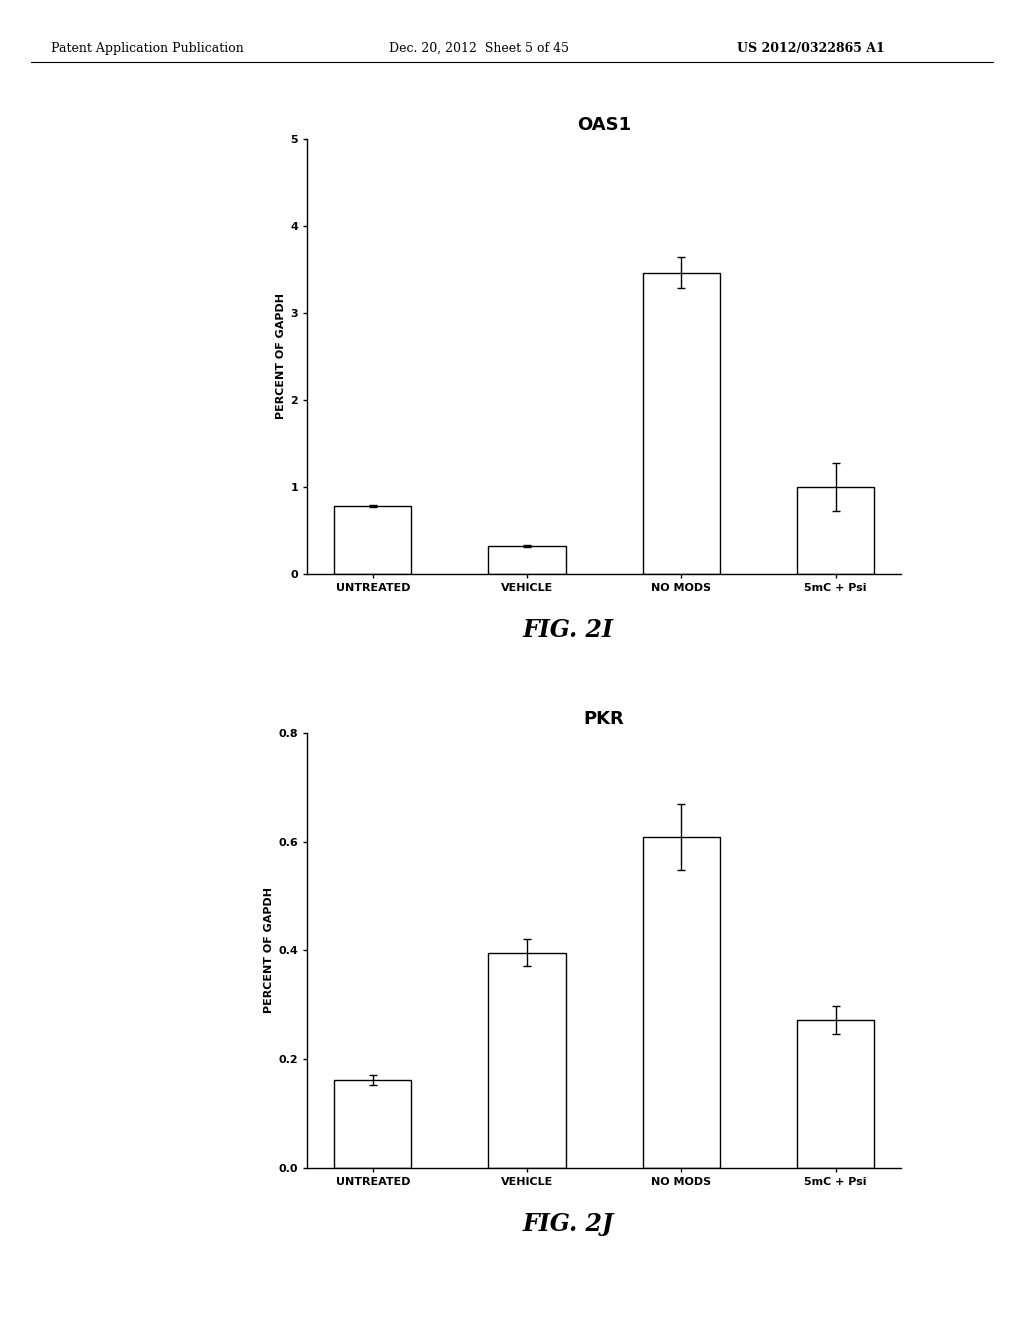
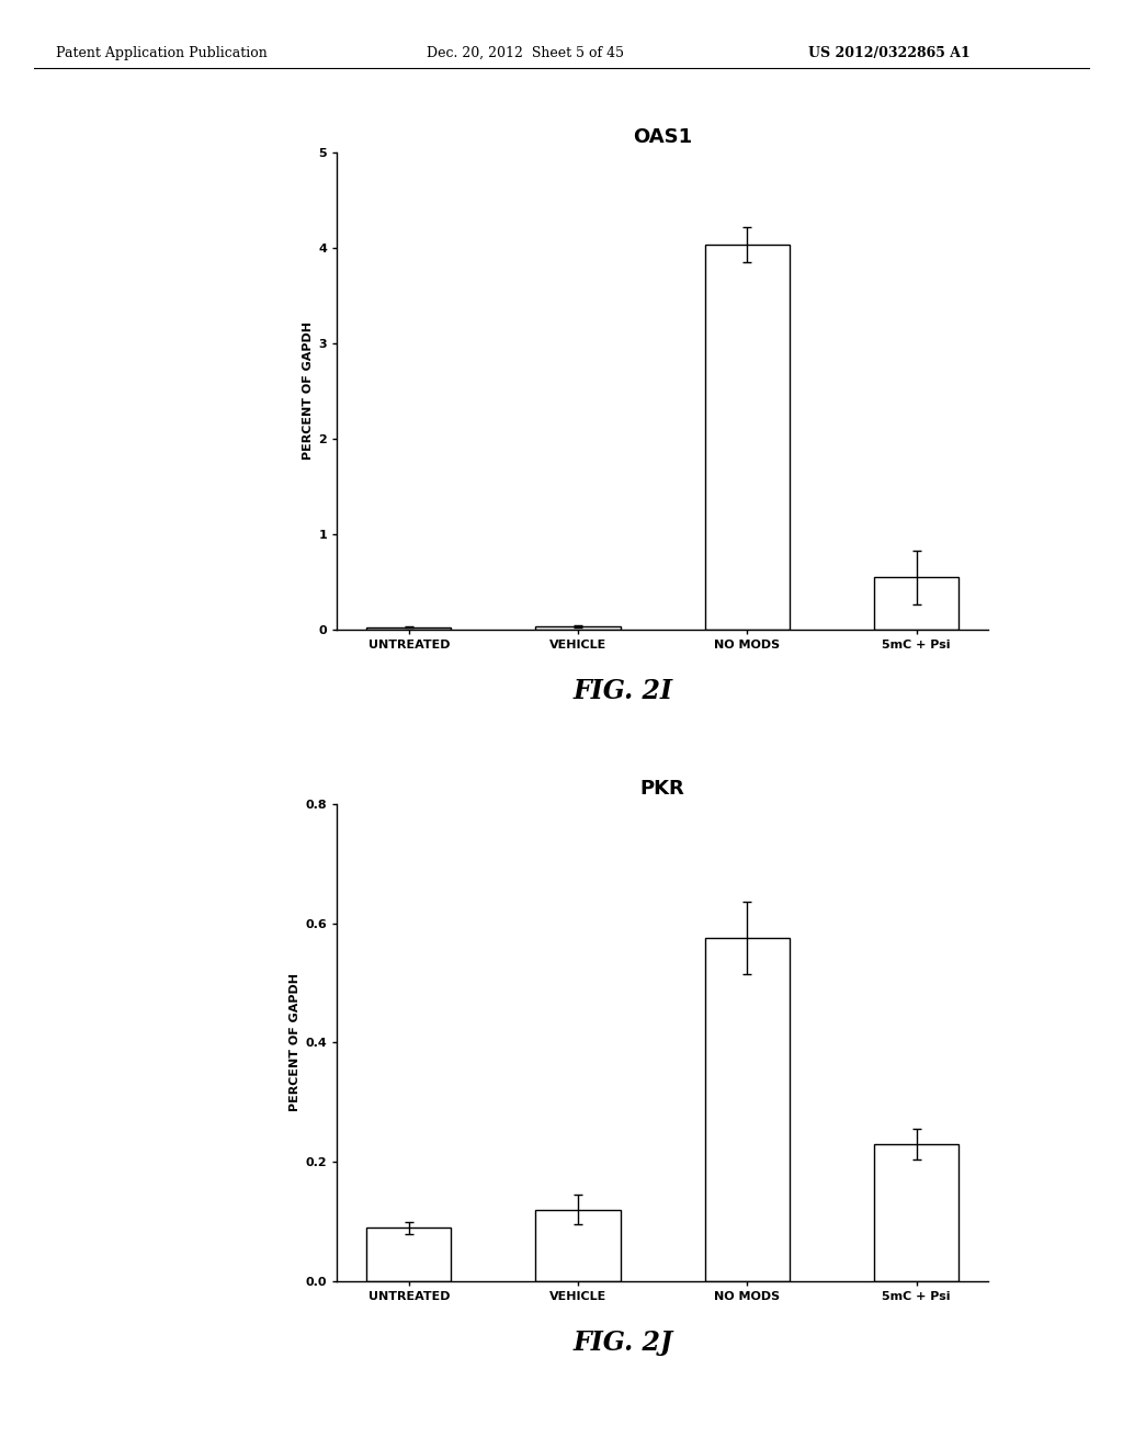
OAS1/UNTREATED: 0.78 -> 0.03
OAS1/VEHICLE: 0.32 -> 0.04
OAS1/NO MODS: 3.46 -> 4.03
OAS1/5mC + Psi: 1.00 -> 0.55
PKR/UNTREATED: 0.162 -> 0.090
PKR/VEHICLE: 0.396 -> 0.120
PKR/NO MODS: 0.608 -> 0.575
PKR/5mC + Psi: 0.272 -> 0.230
